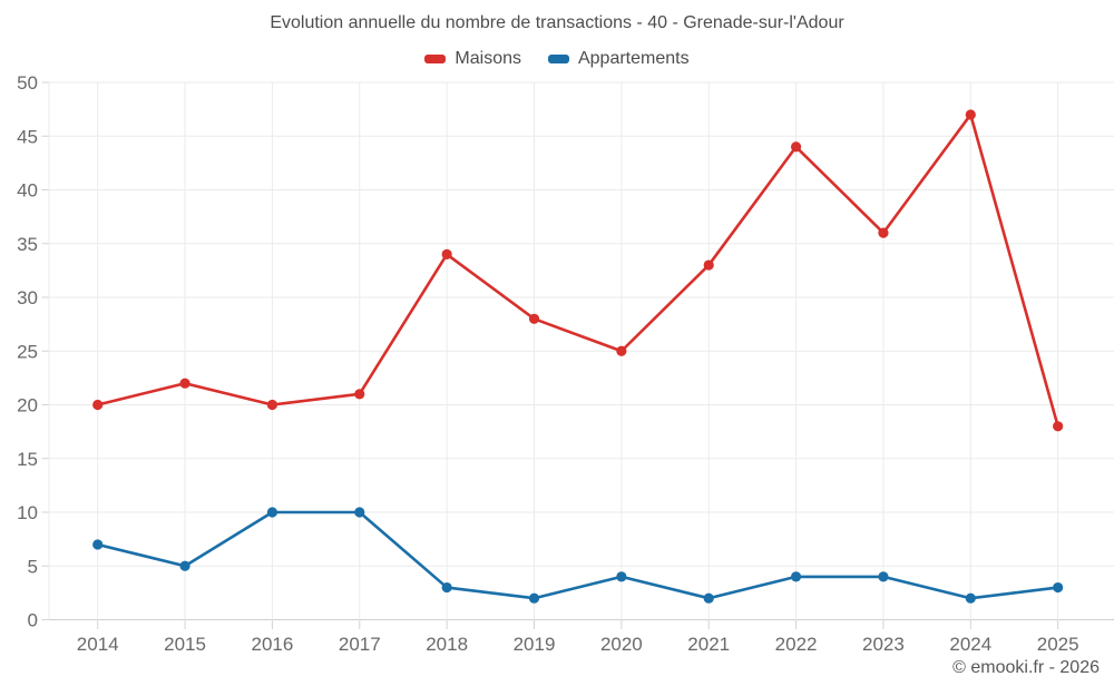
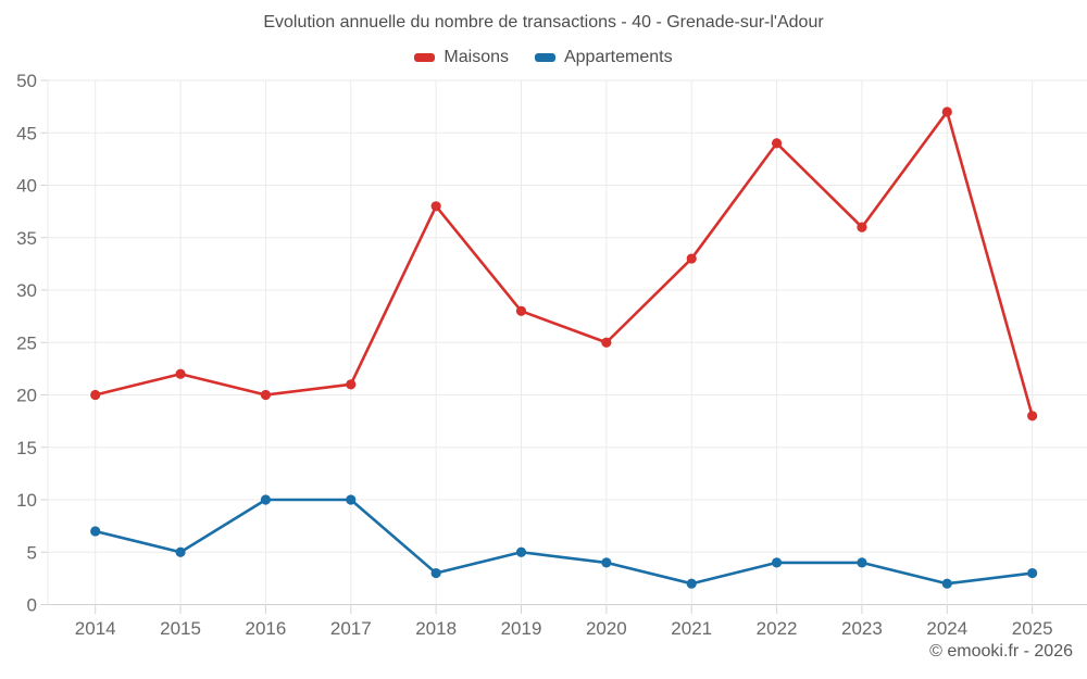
Maisons/2018: 34 -> 38
Appartements/2019: 2 -> 5
